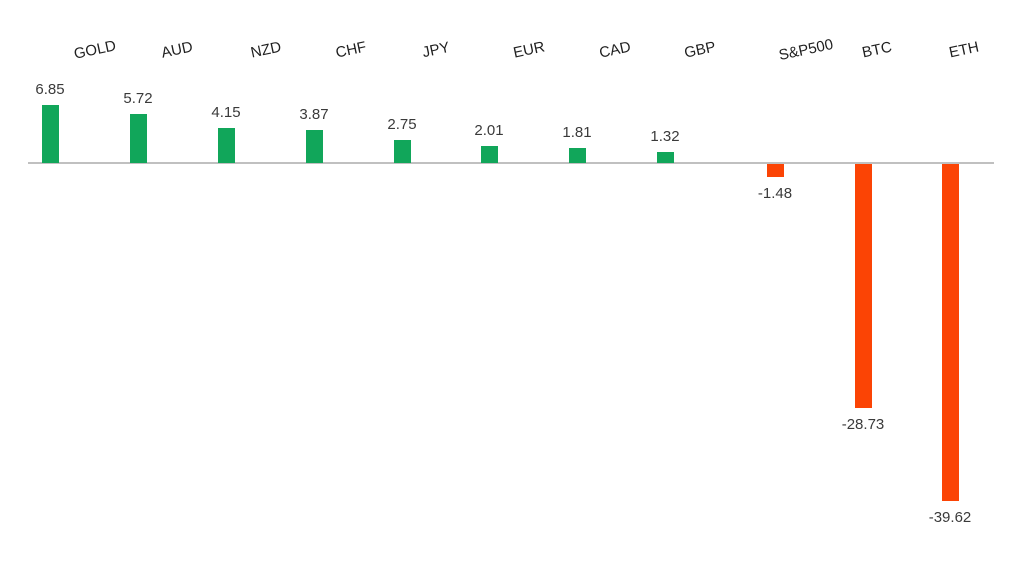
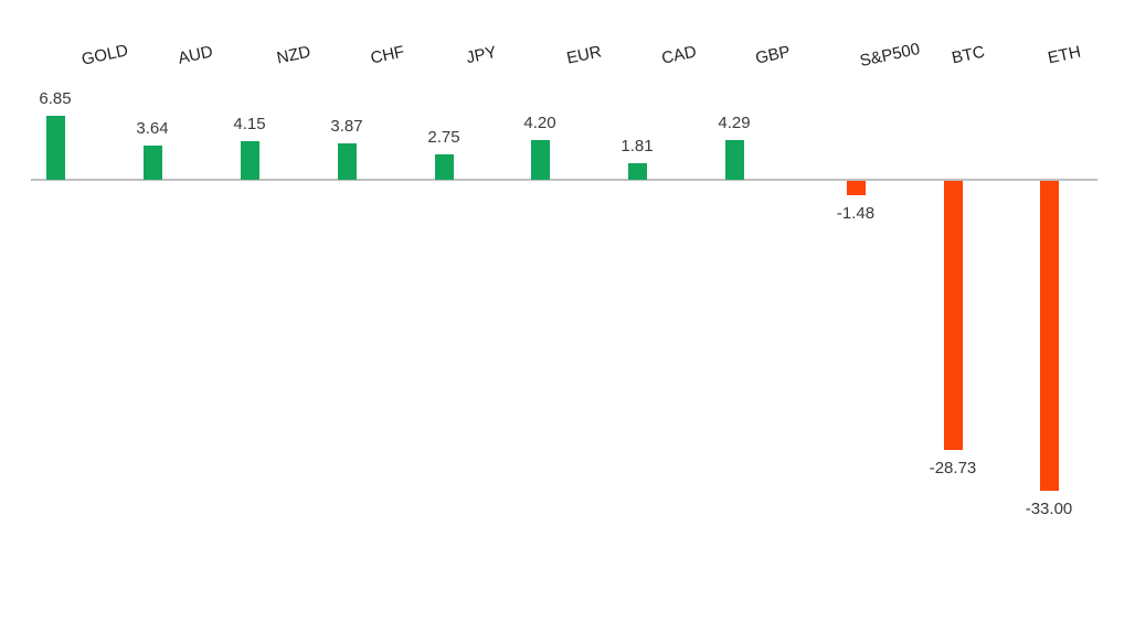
AUD: 5.72 -> 3.64
EUR: 2.01 -> 4.20
GBP: 1.32 -> 4.29
ETH: -39.62 -> -33.00
